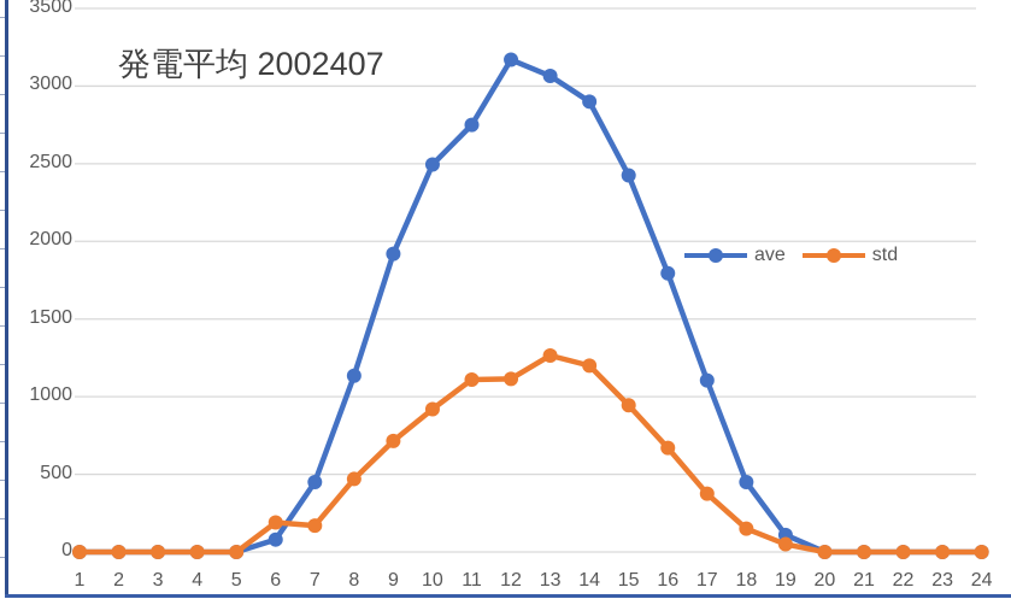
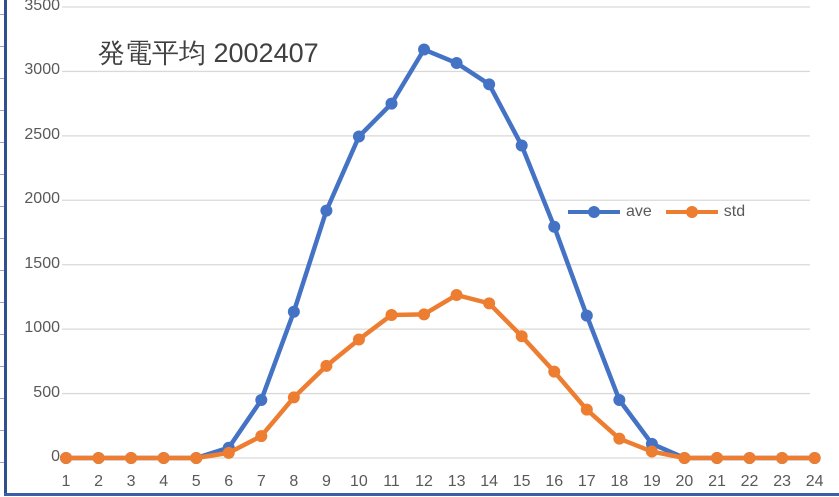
std/6: 190 -> 40
